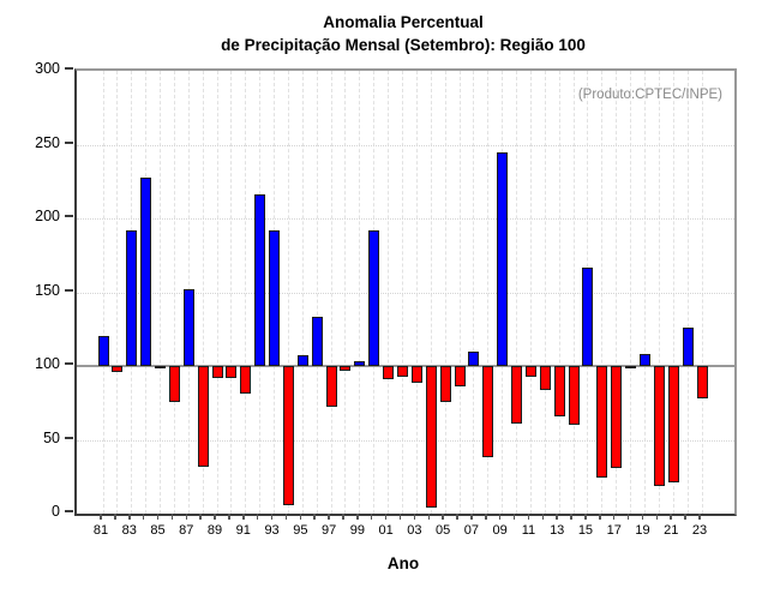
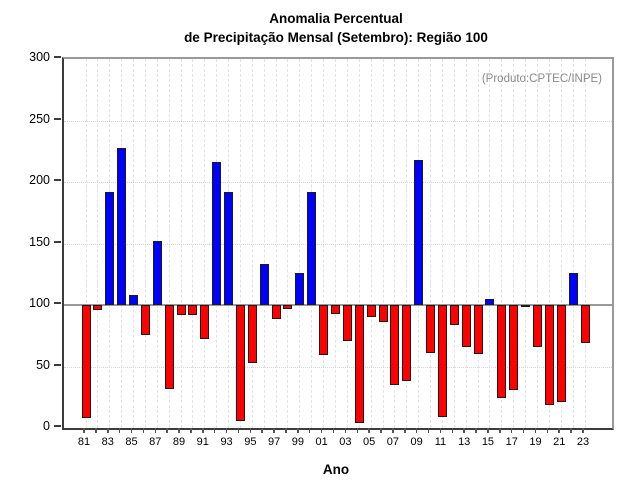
81: 120 -> 8
85: 98 -> 108
91: 81 -> 72
95: 107 -> 53
97: 72 -> 89
99: 103 -> 126
01: 91 -> 59
03: 89 -> 71
05: 76 -> 90
07: 110 -> 35
09: 245 -> 218
11: 93 -> 9
15: 167 -> 105
19: 108 -> 66
23: 78 -> 69
